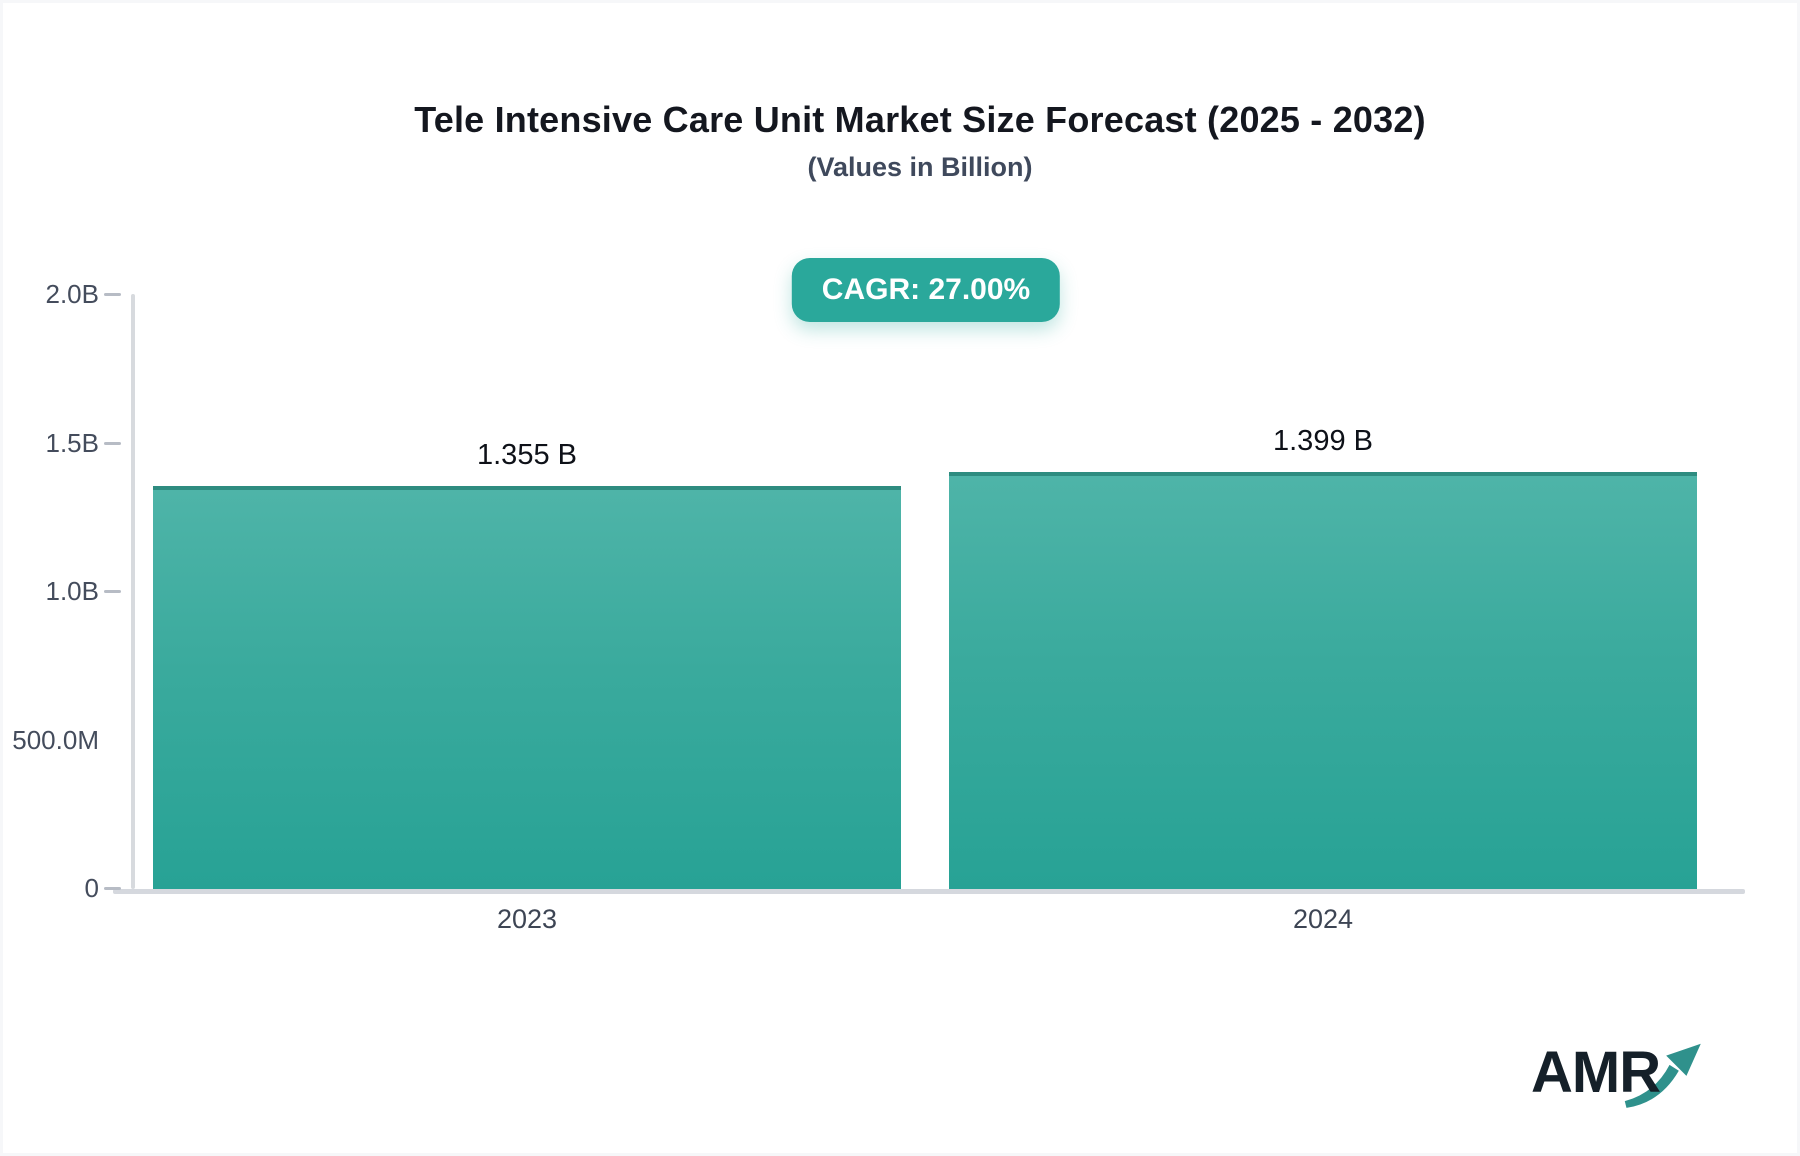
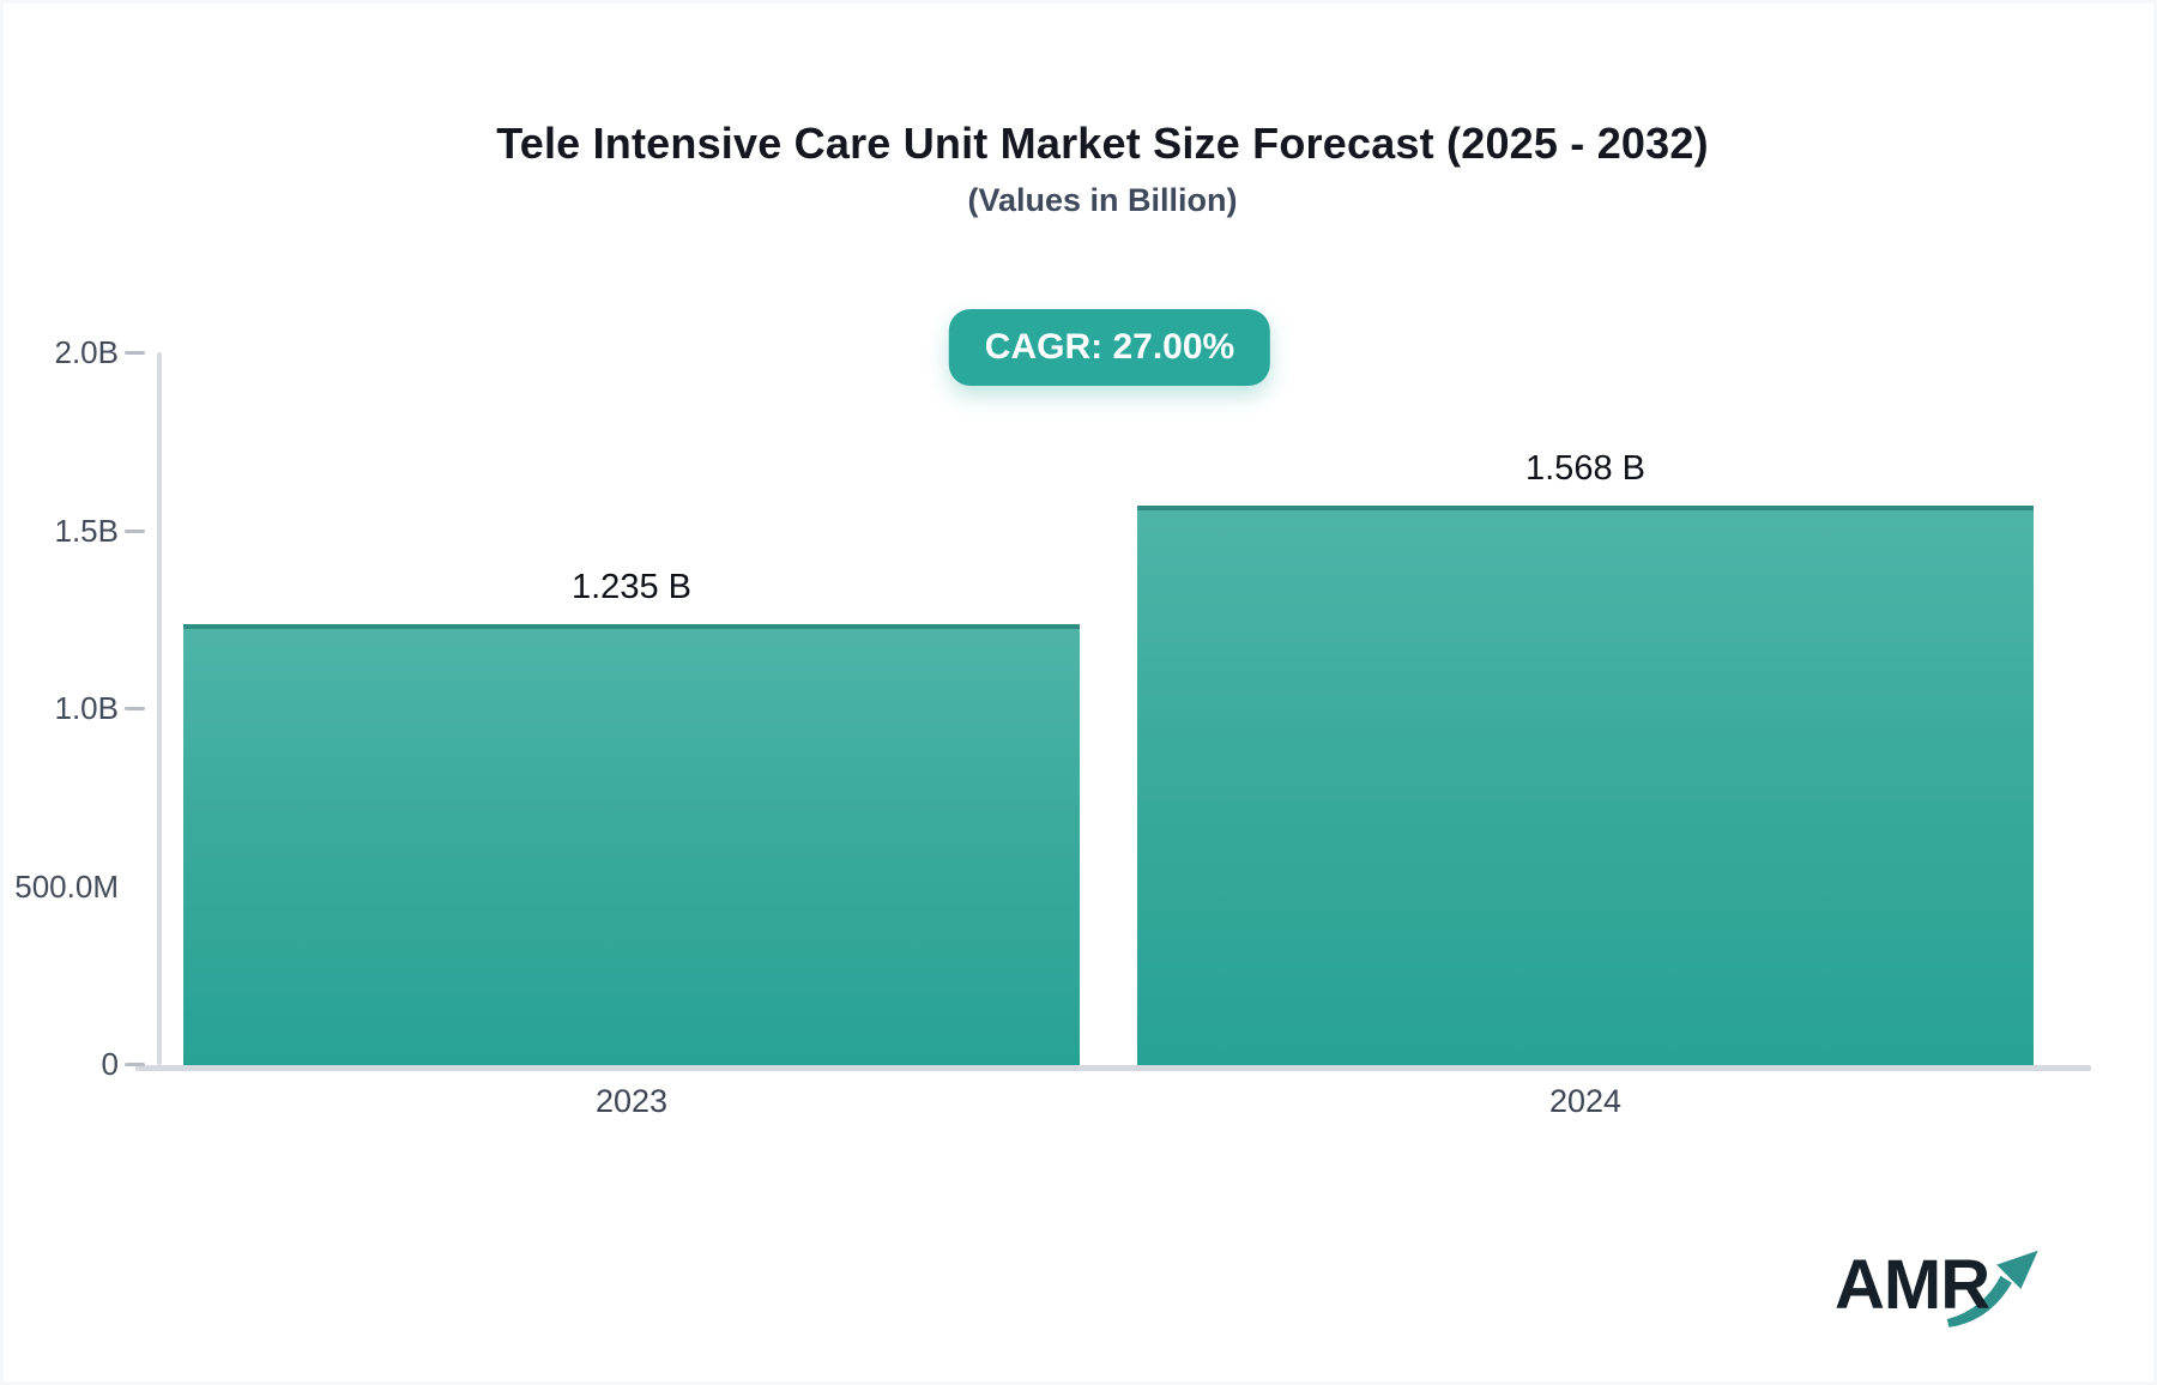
2023: 1.355 -> 1.235
2024: 1.399 -> 1.568
